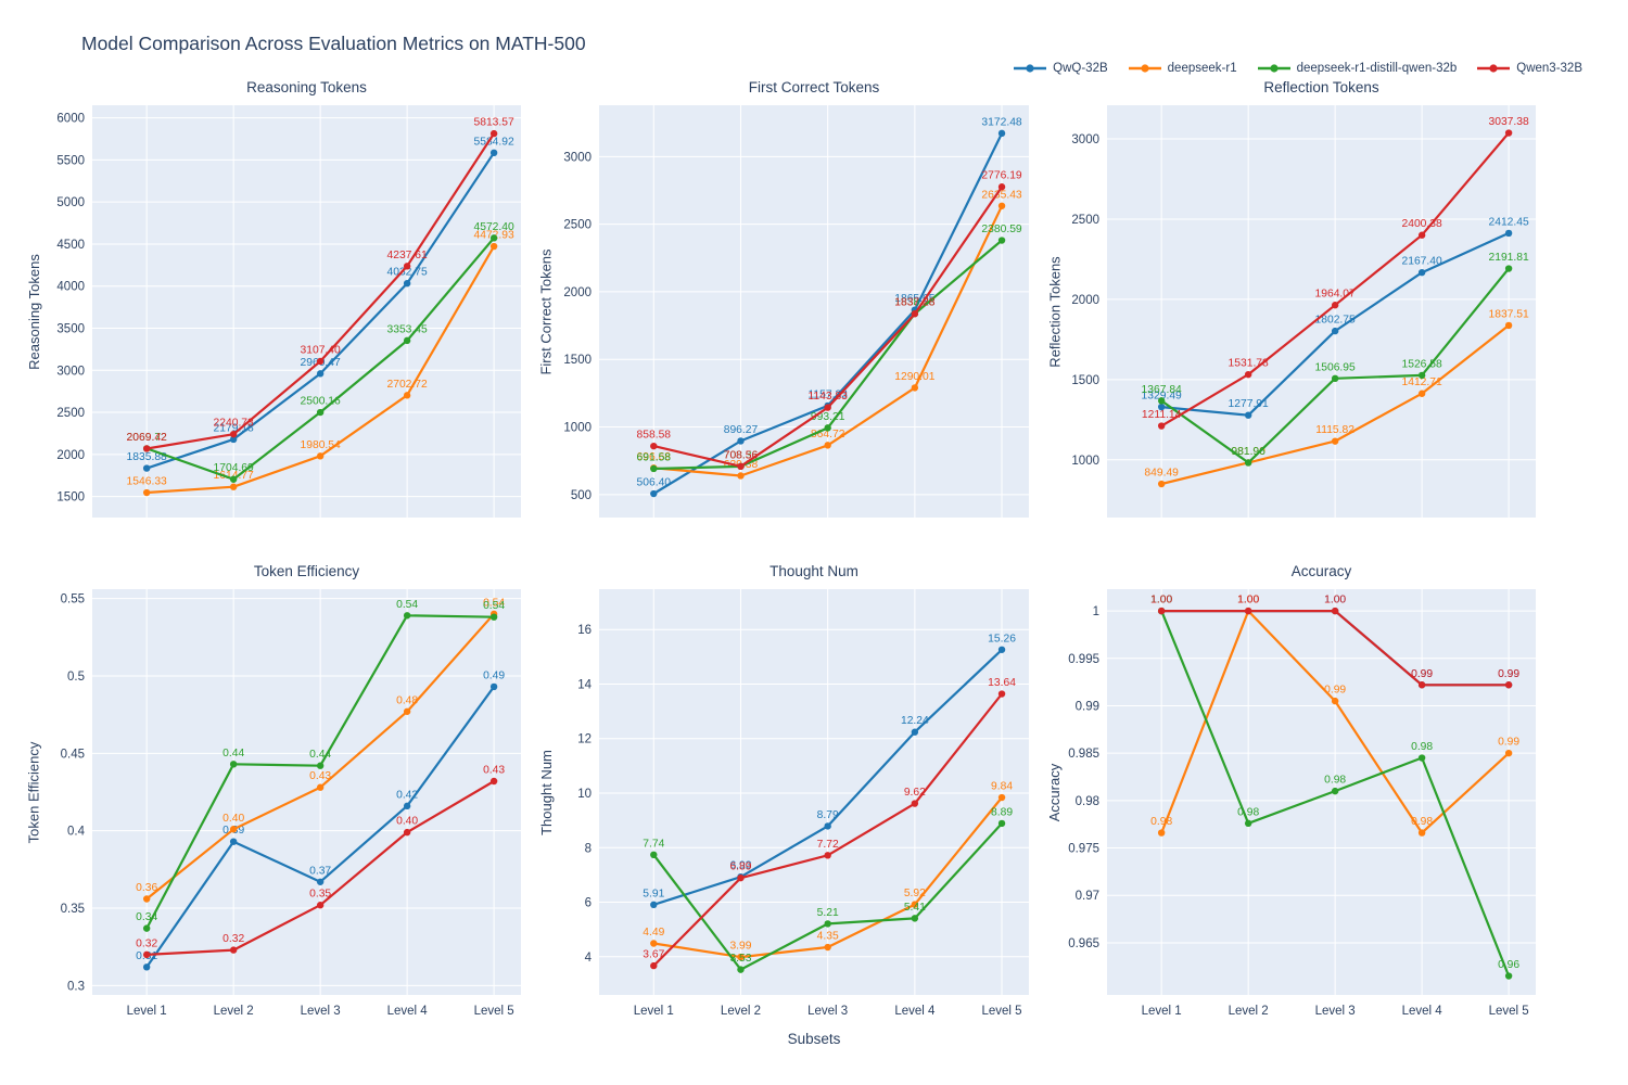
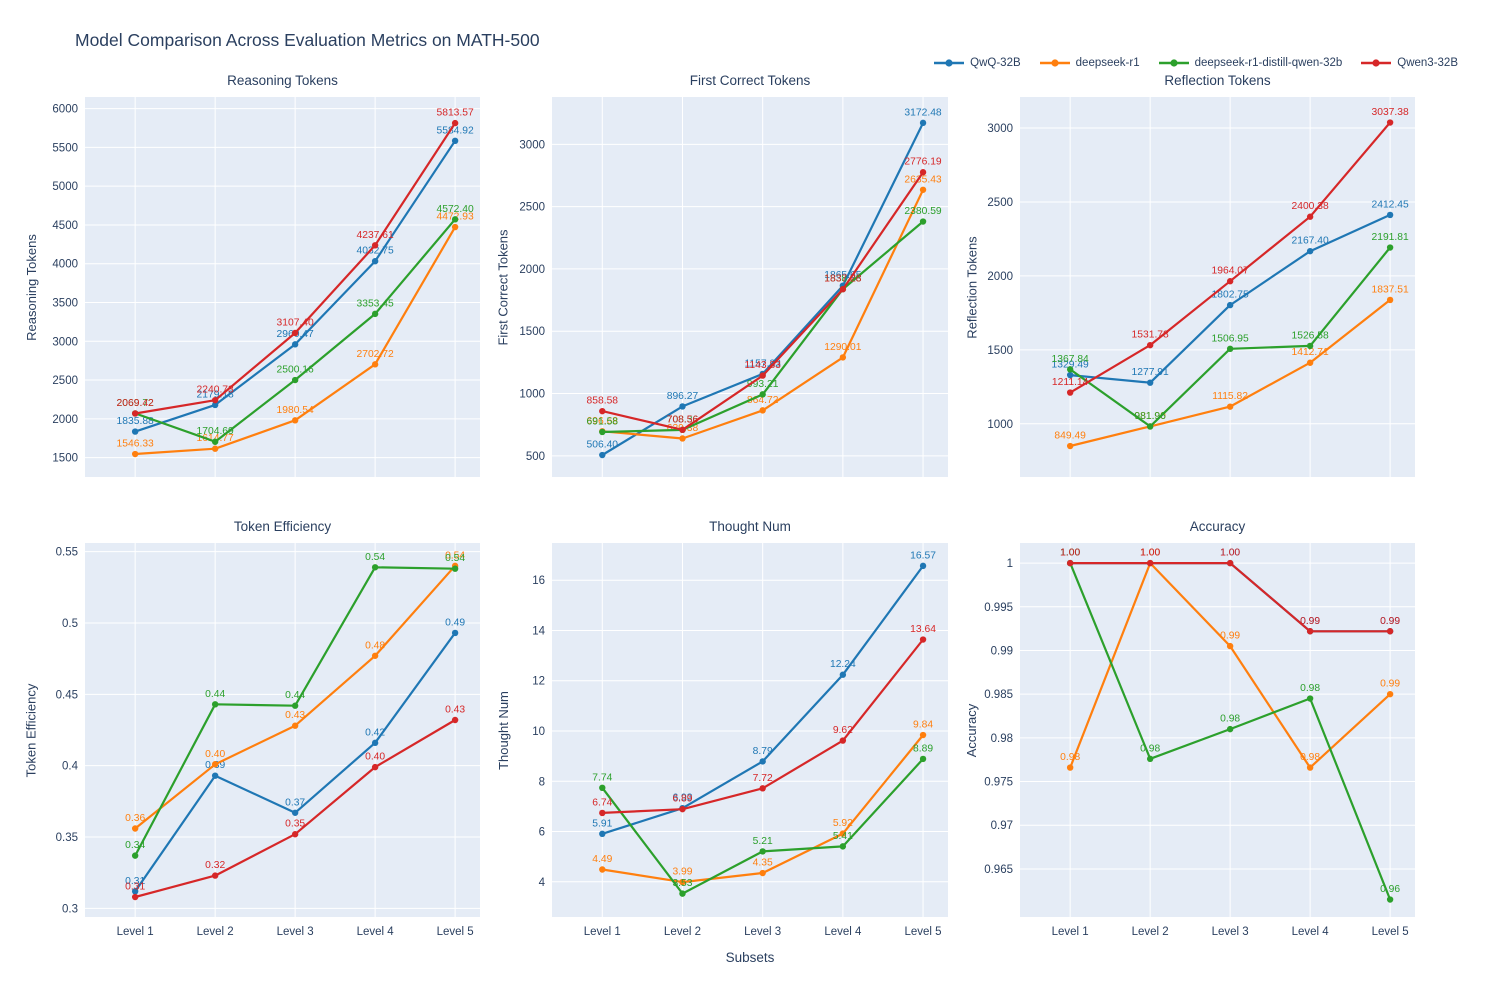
Token Efficiency/Qwen3-32B/Level 1: 0.32 -> 0.31
Thought Num/Qwen3-32B/Level 1: 3.67 -> 6.74
Thought Num/QwQ-32B/Level 5: 15.26 -> 16.57
